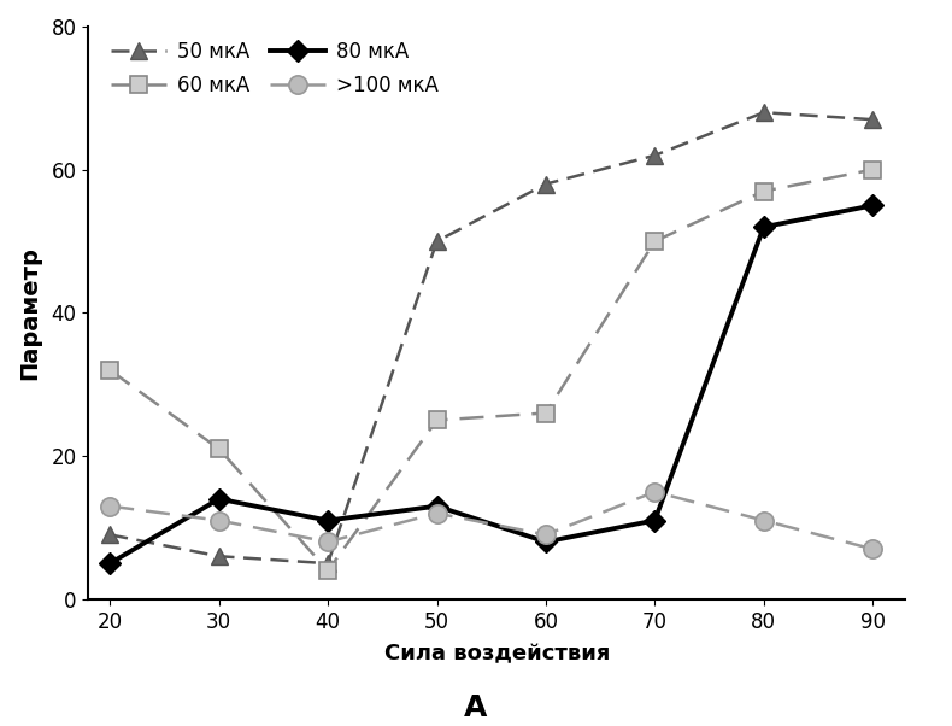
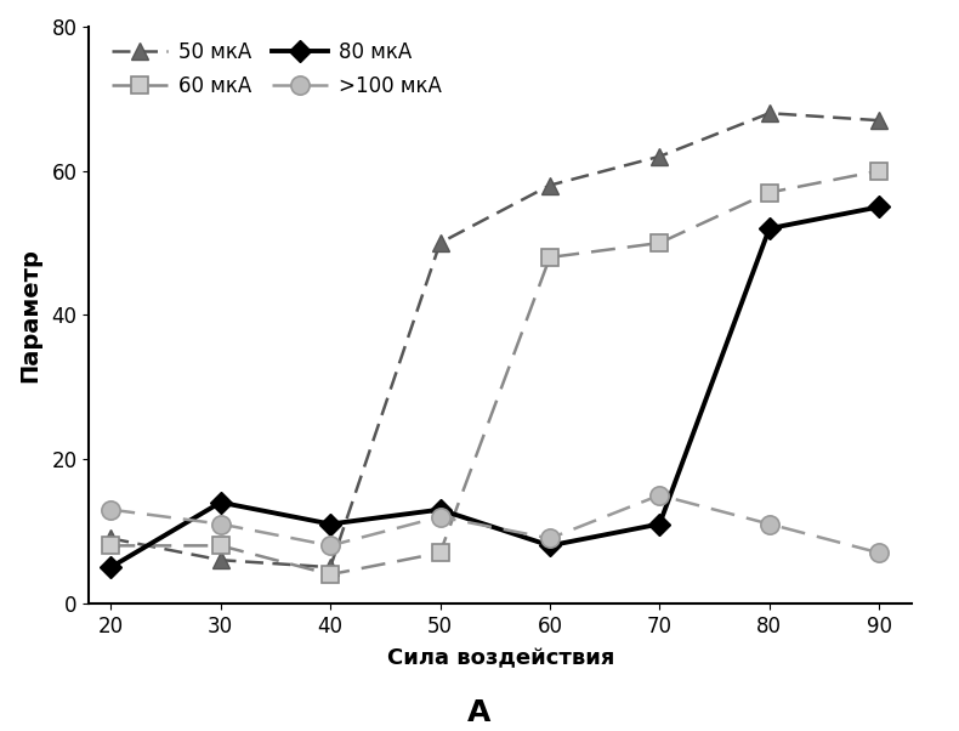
60 мкА/20: 32 -> 8
60 мкА/30: 21 -> 8
60 мкА/50: 25 -> 7
60 мкА/60: 26 -> 48
